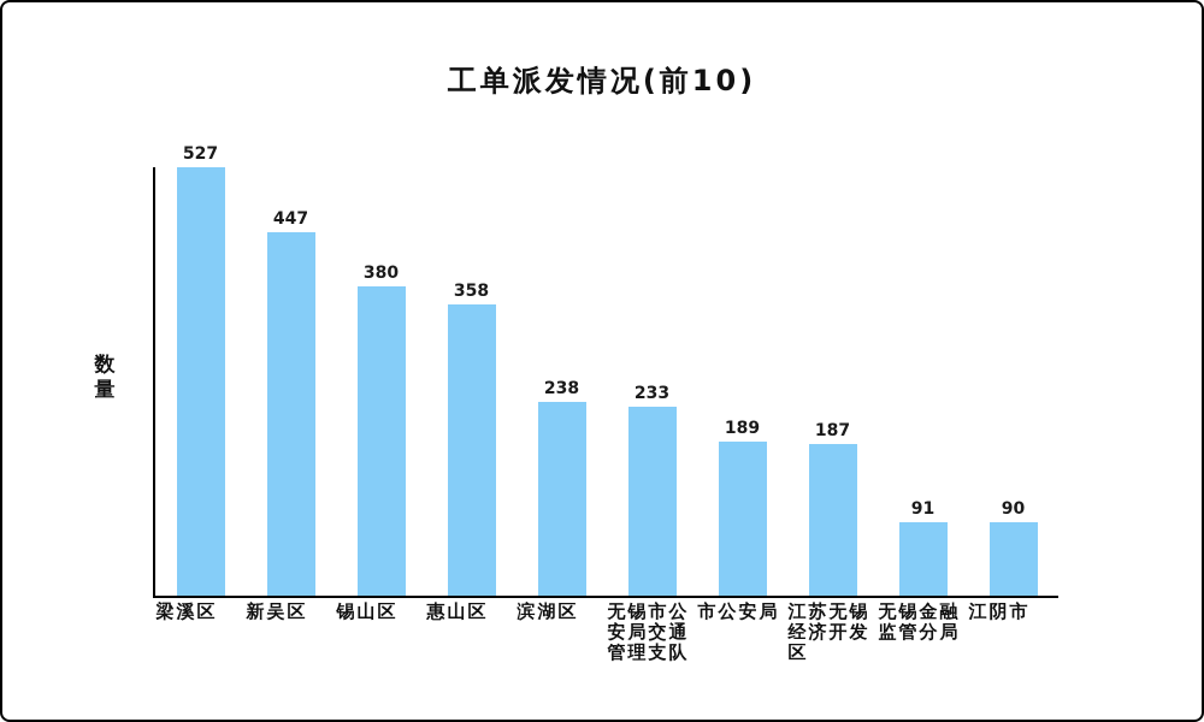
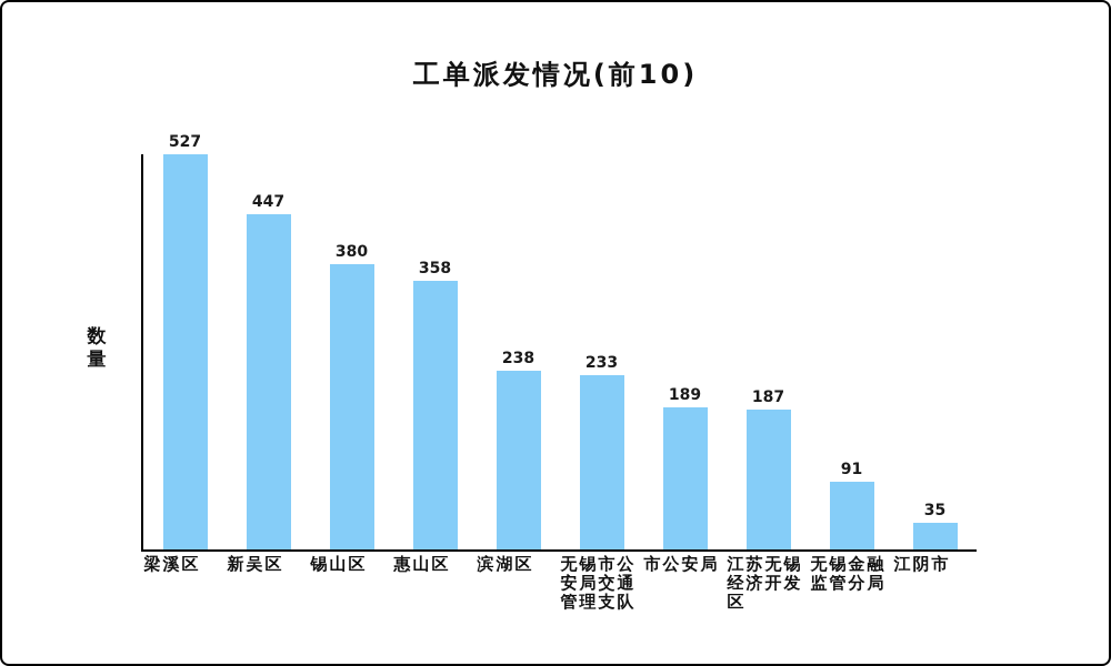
江阴市: 90 -> 35
